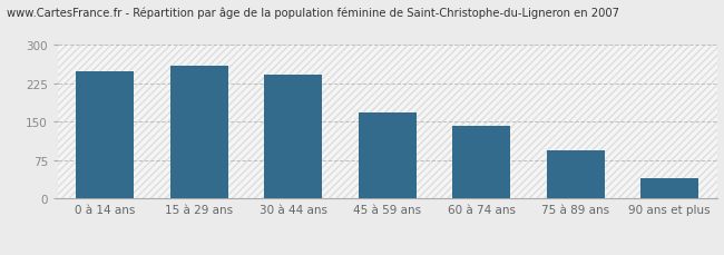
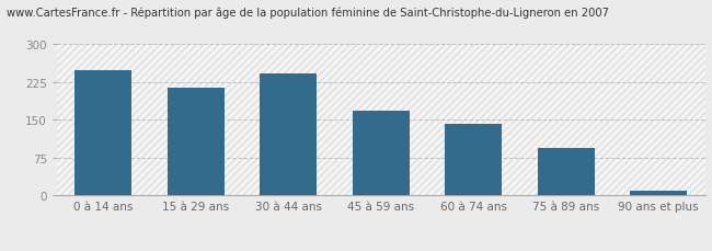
15 à 29 ans: 260 -> 215
90 ans et plus: 40 -> 10
